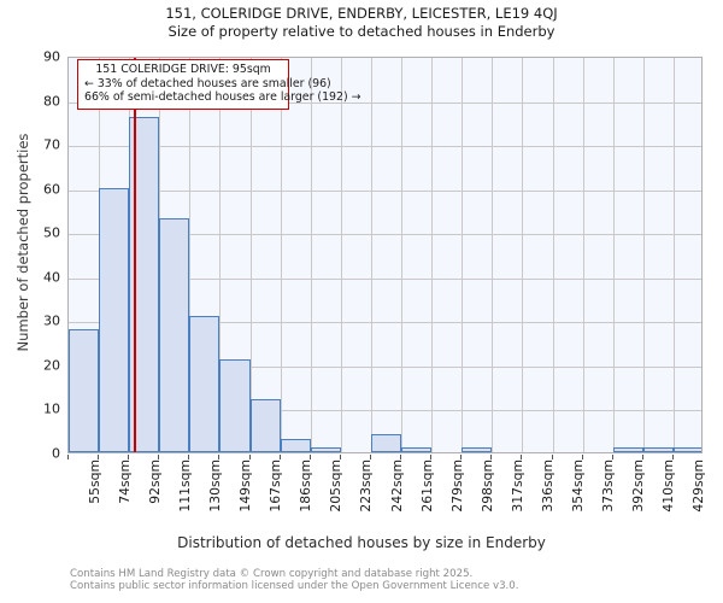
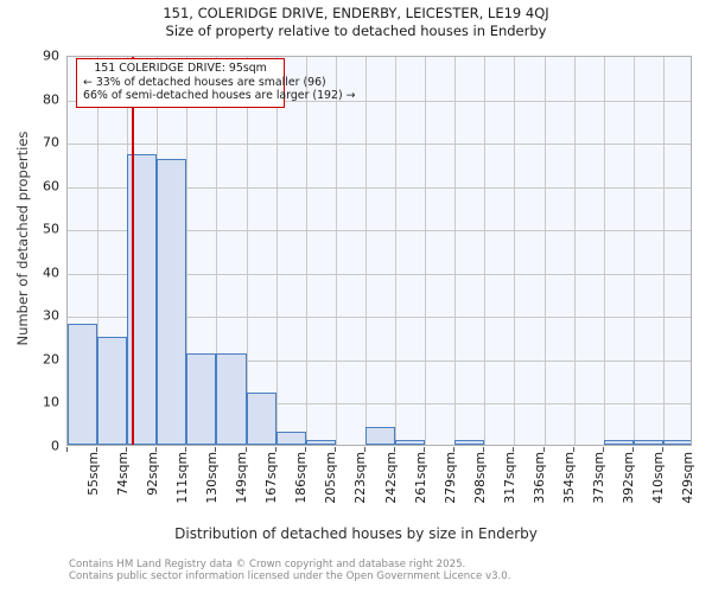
74sqm: 60 -> 25
92sqm: 76 -> 67
111sqm: 53 -> 66
130sqm: 31 -> 21
